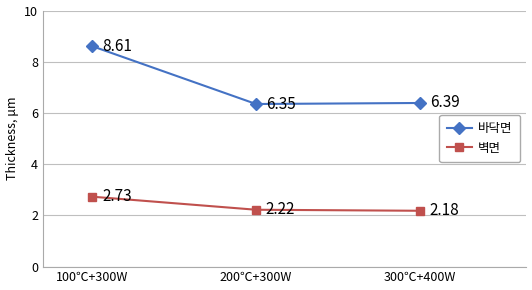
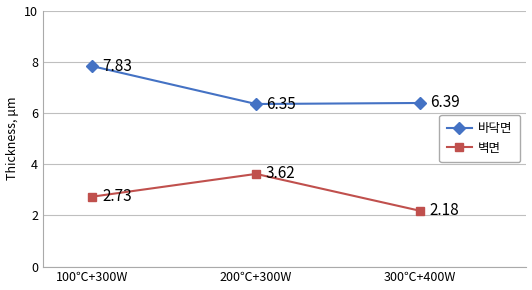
바닥면/100℃+300W: 8.61 -> 7.83
벽면/200℃+300W: 2.22 -> 3.62
